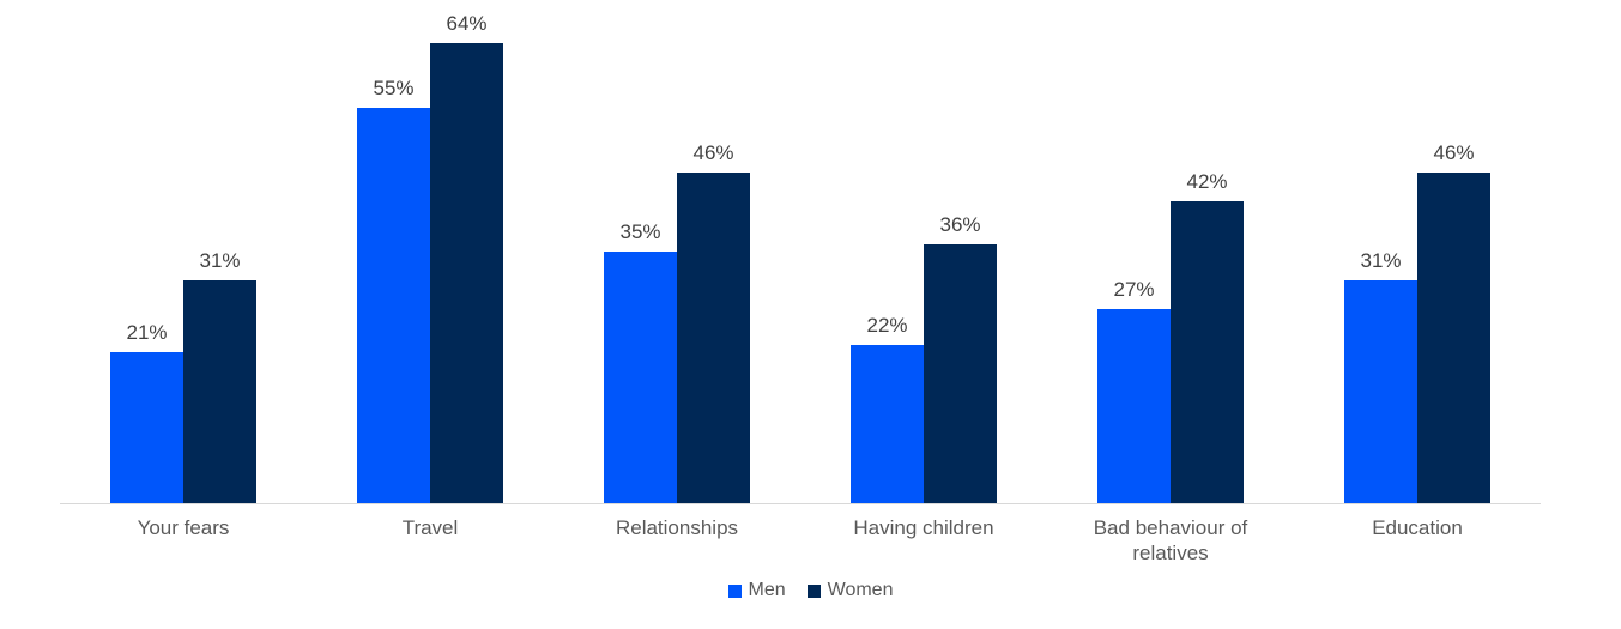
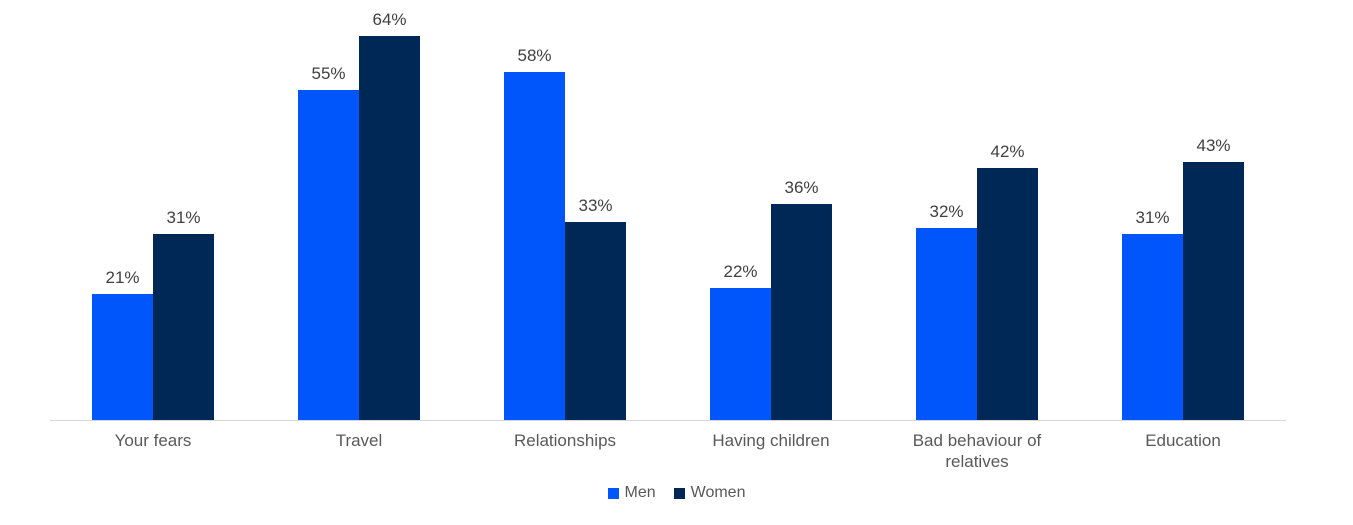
Men/Relationships: 35% -> 58%
Women/Relationships: 46% -> 33%
Men/Bad behaviour of relatives: 27% -> 32%
Women/Education: 46% -> 43%
